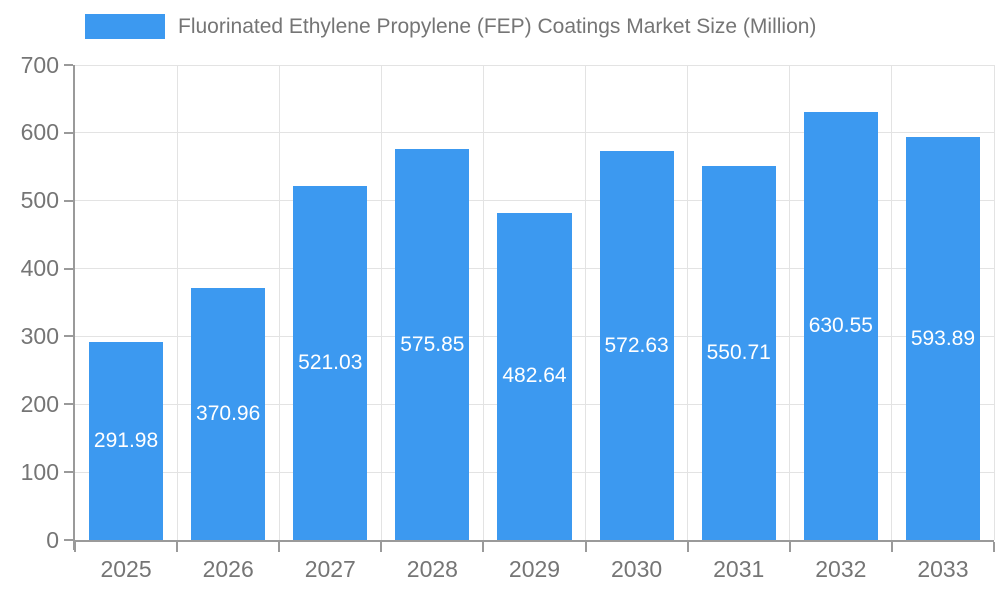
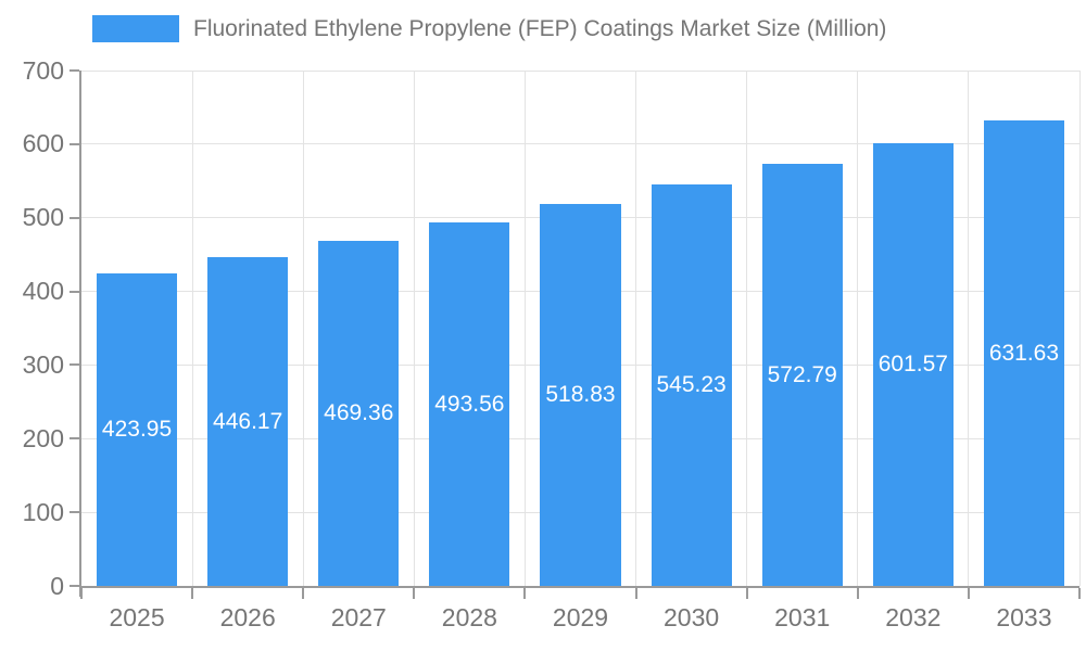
2025: 291.98 -> 423.95
2026: 370.96 -> 446.17
2027: 521.03 -> 469.36
2028: 575.85 -> 493.56
2029: 482.64 -> 518.83
2030: 572.63 -> 545.23
2031: 550.71 -> 572.79
2032: 630.55 -> 601.57
2033: 593.89 -> 631.63
